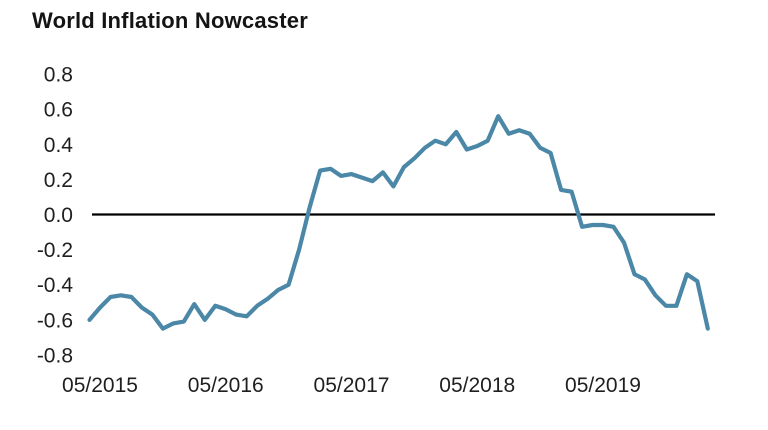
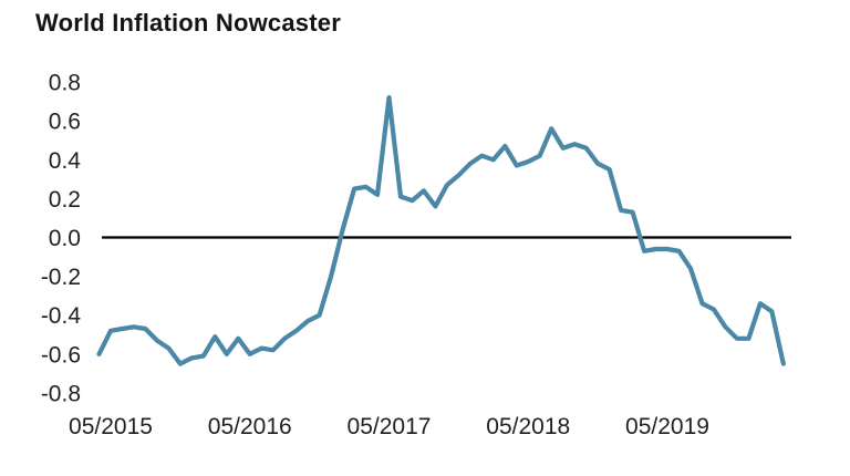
05/2015: -0.53 -> -0.48
05/2016: -0.54 -> -0.60
05/2017: 0.23 -> 0.72
